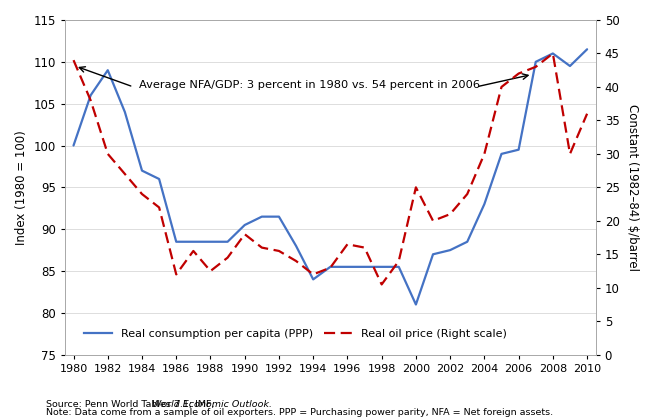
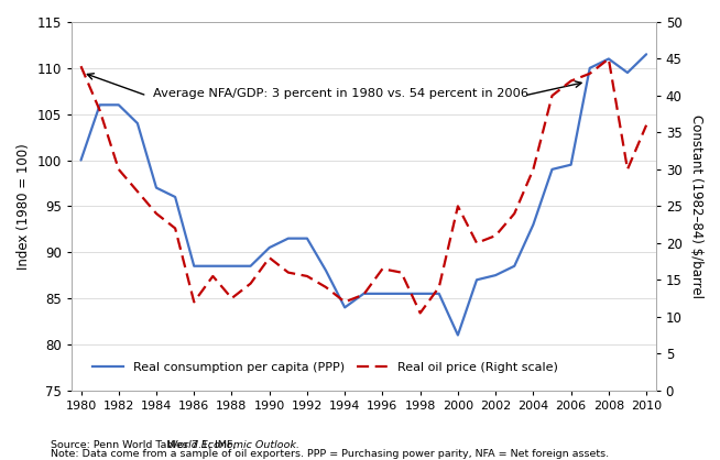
Real consumption per capita (PPP)/1982: 109.0 -> 106.0
